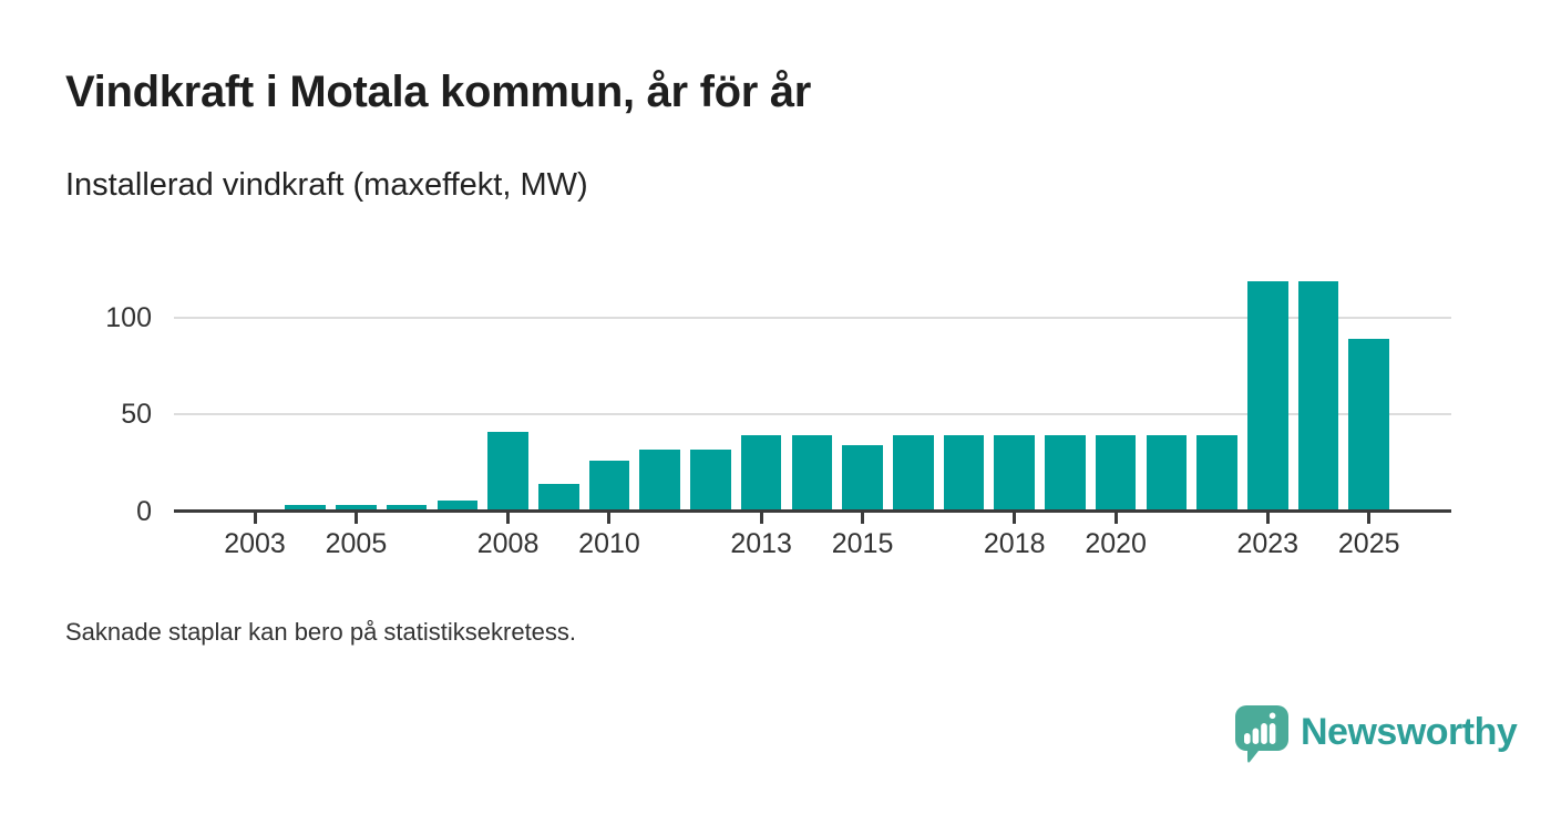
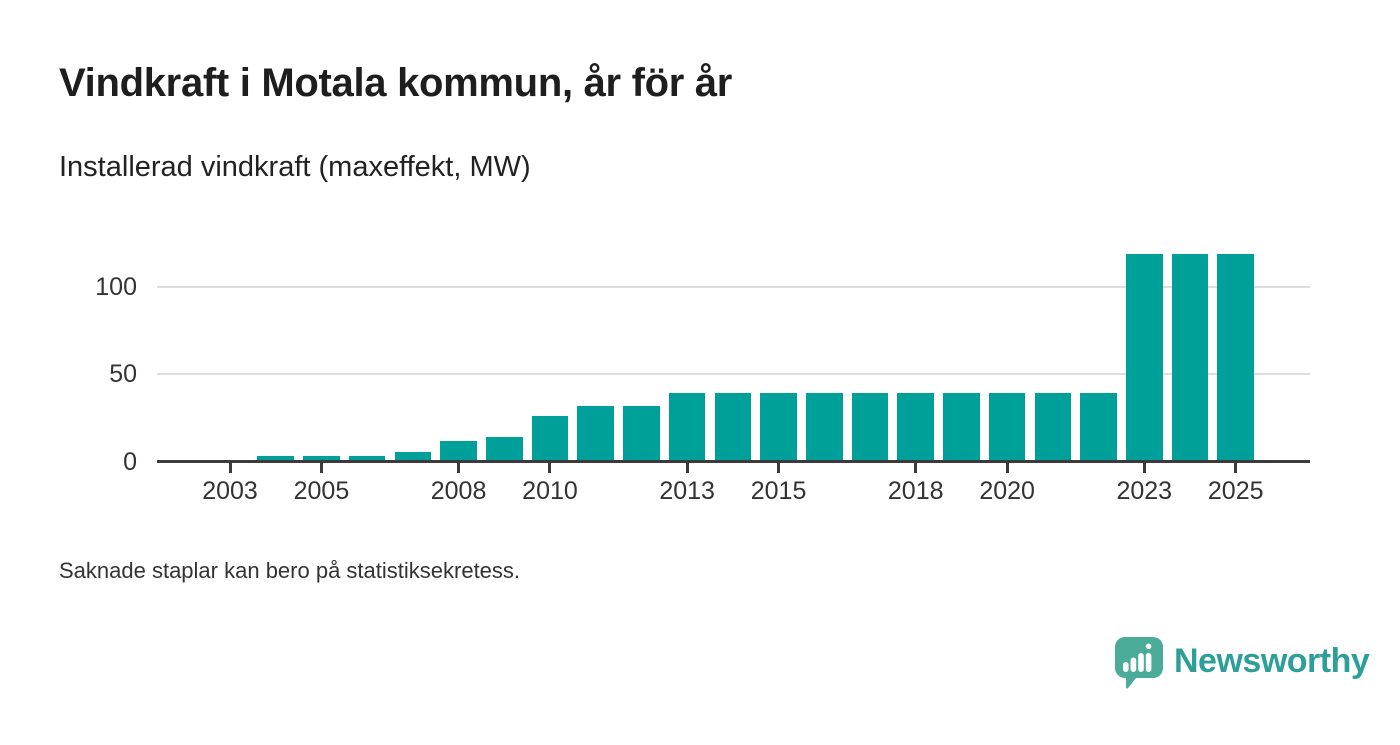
2008: 41 -> 12
2015: 34 -> 39
2025: 89 -> 119
